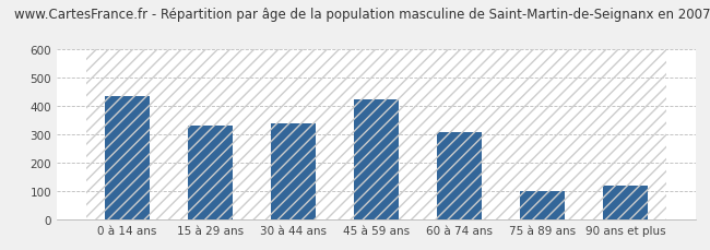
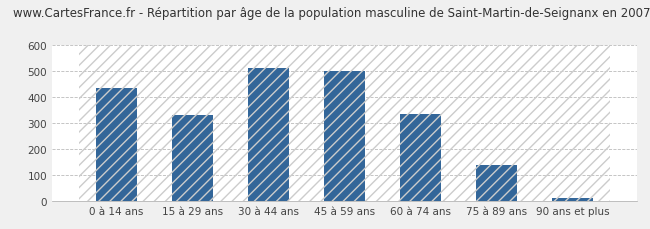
30 à 44 ans: 340 -> 510
45 à 59 ans: 425 -> 500
60 à 74 ans: 310 -> 335
75 à 89 ans: 100 -> 140
90 ans et plus: 120 -> 12
